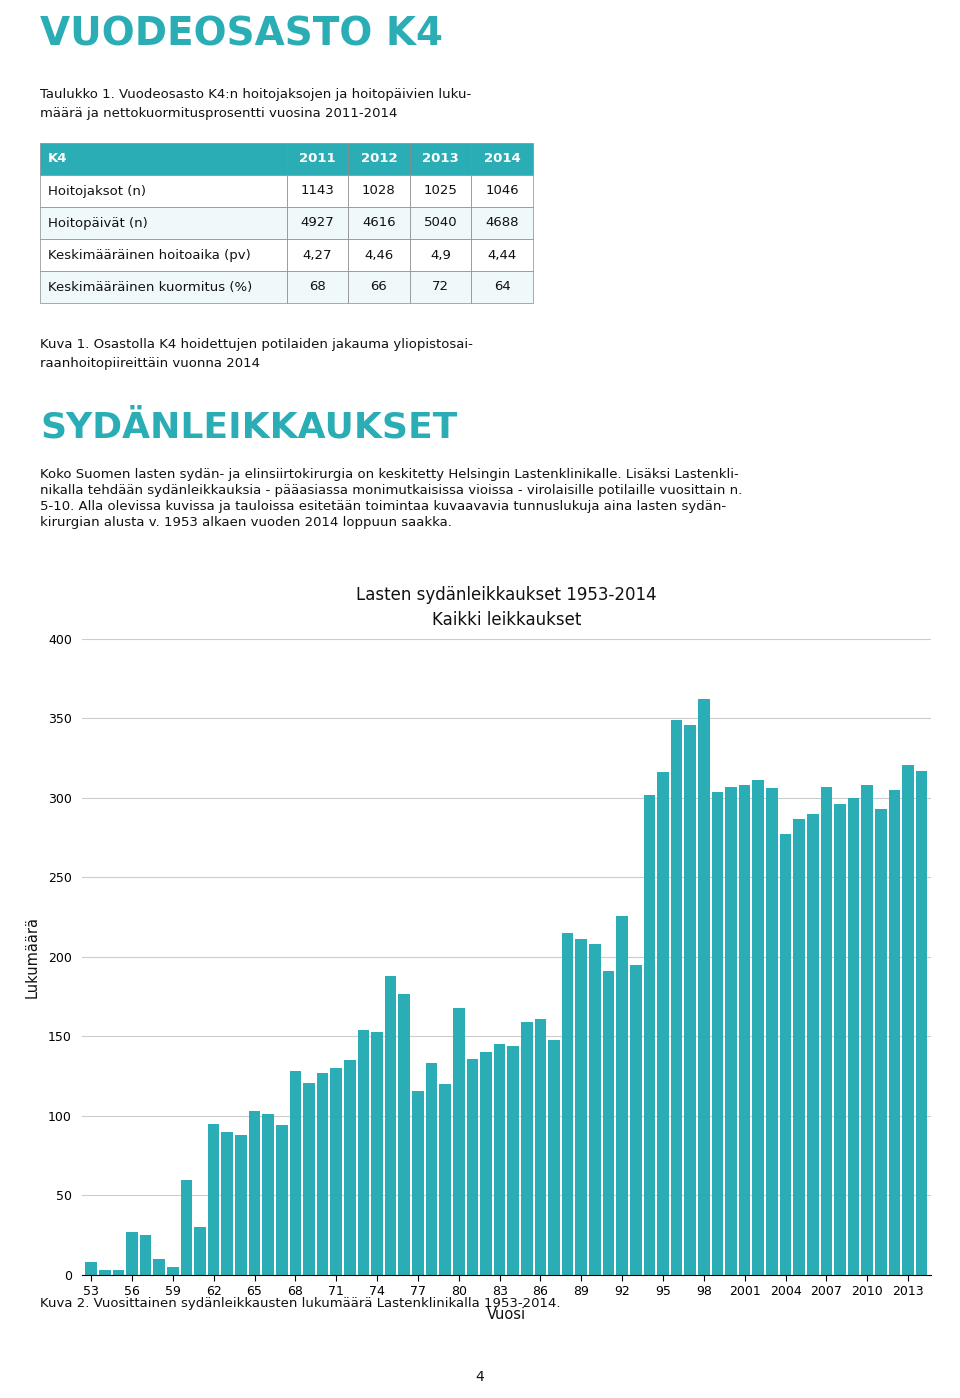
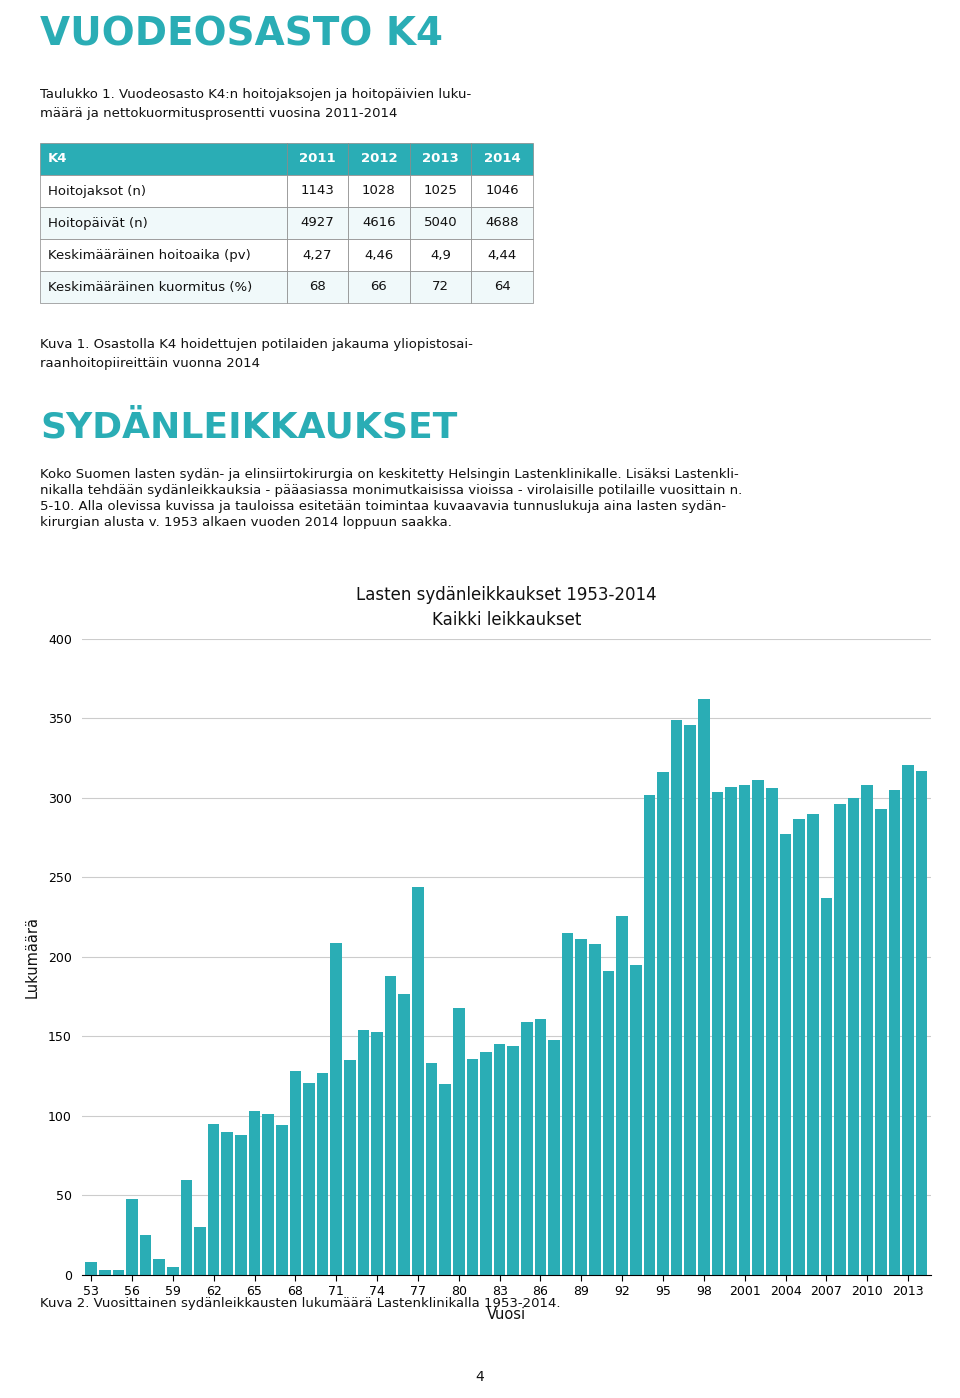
56: 27 -> 48
71: 130 -> 209
77: 116 -> 244
2007: 307 -> 237
